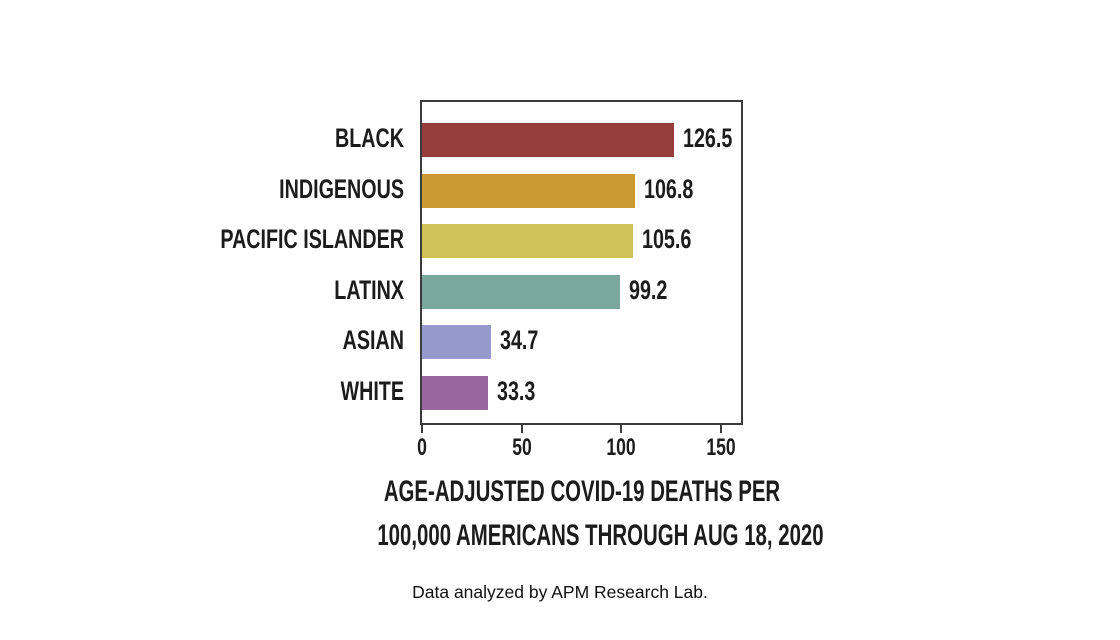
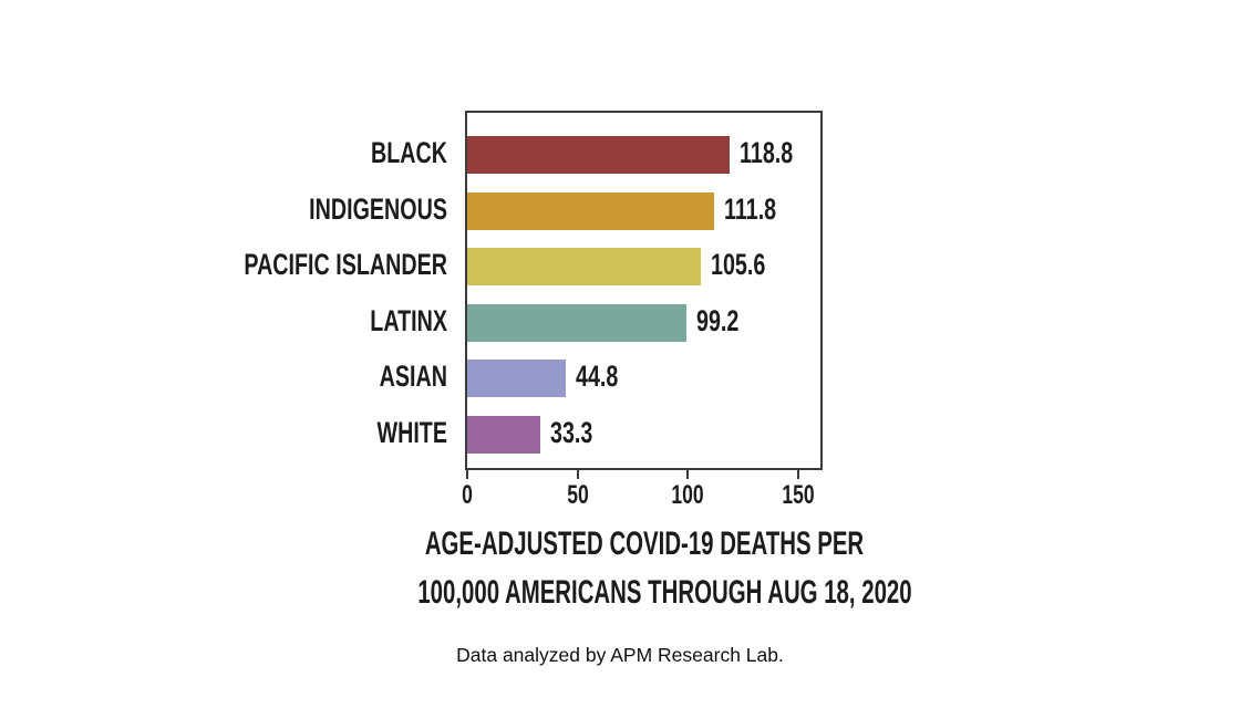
BLACK: 126.5 -> 118.8
INDIGENOUS: 106.8 -> 111.8
ASIAN: 34.7 -> 44.8
